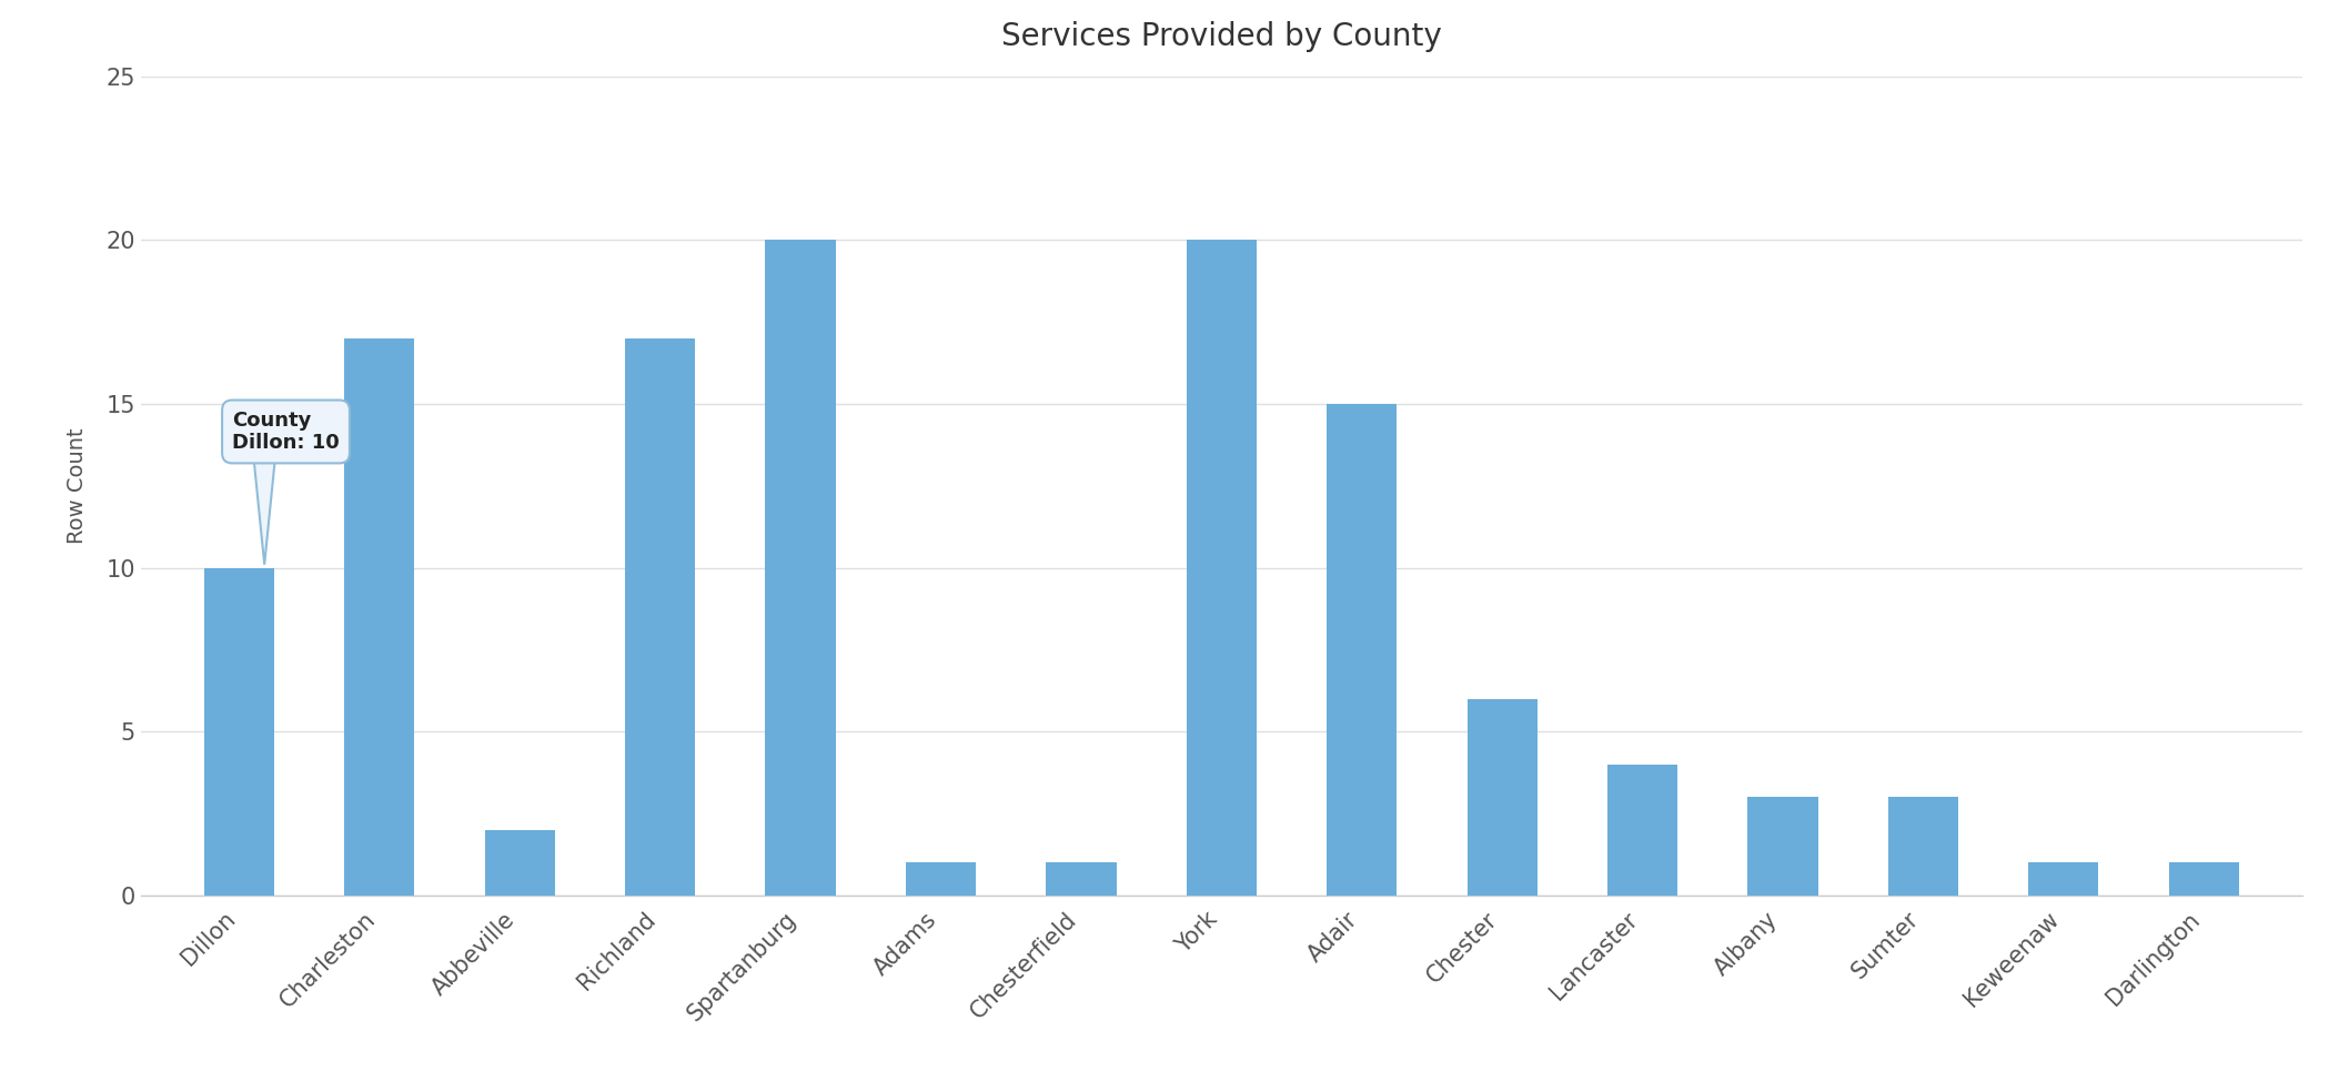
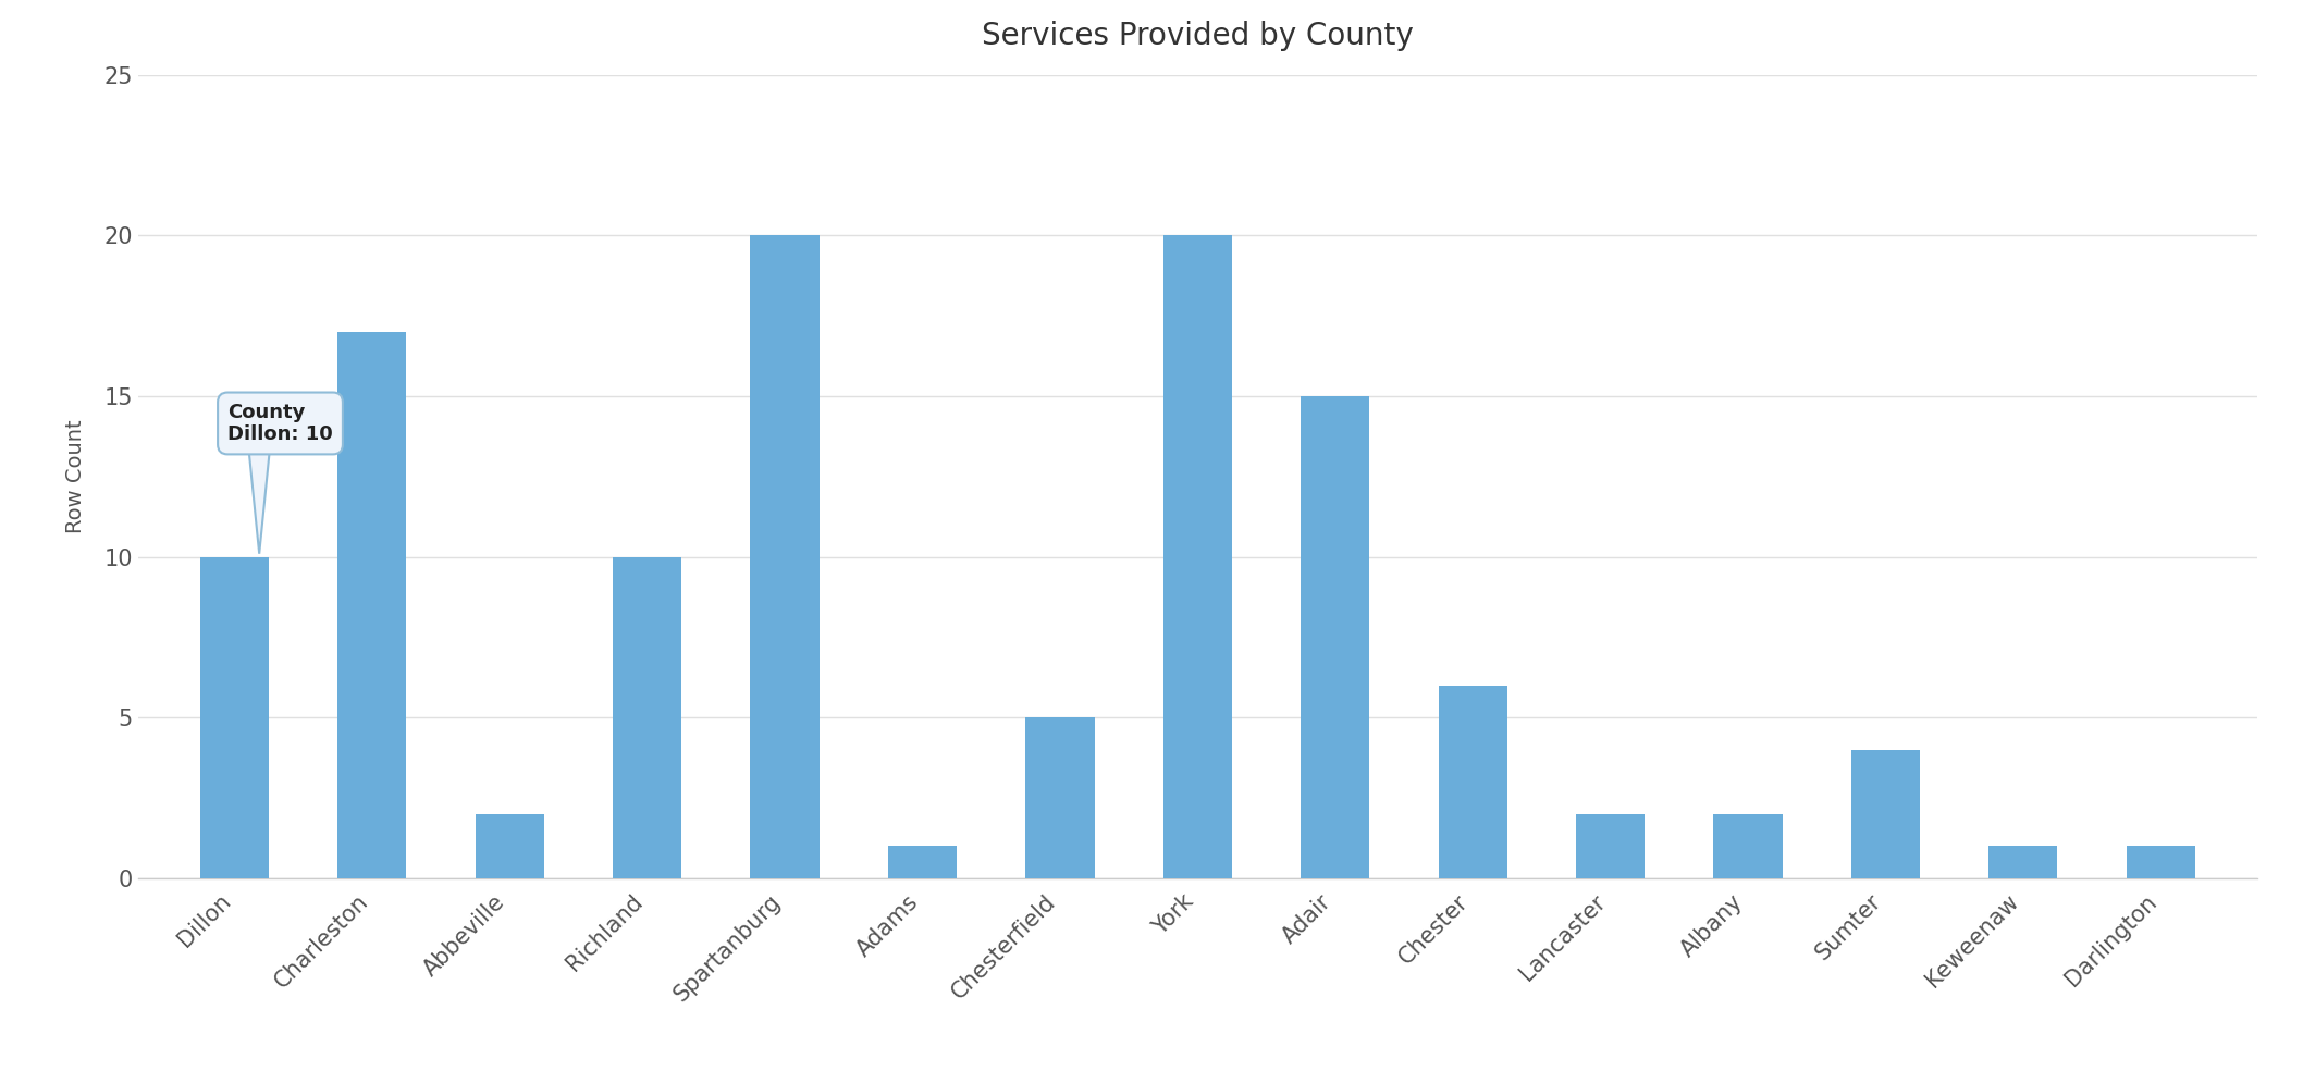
Richland: 17 -> 10
Chesterfield: 1 -> 5
Lancaster: 4 -> 2
Albany: 3 -> 2
Sumter: 3 -> 4
